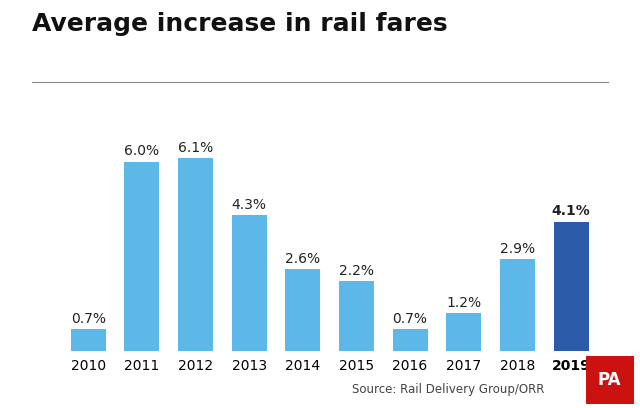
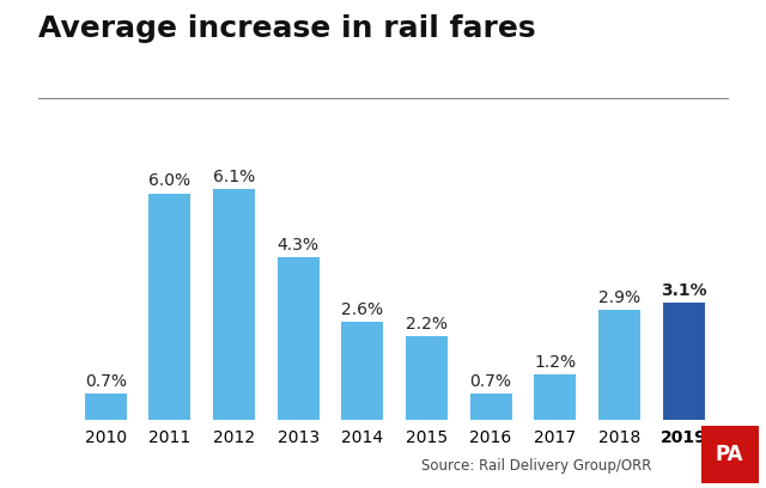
2019: 4.1% -> 3.1%
